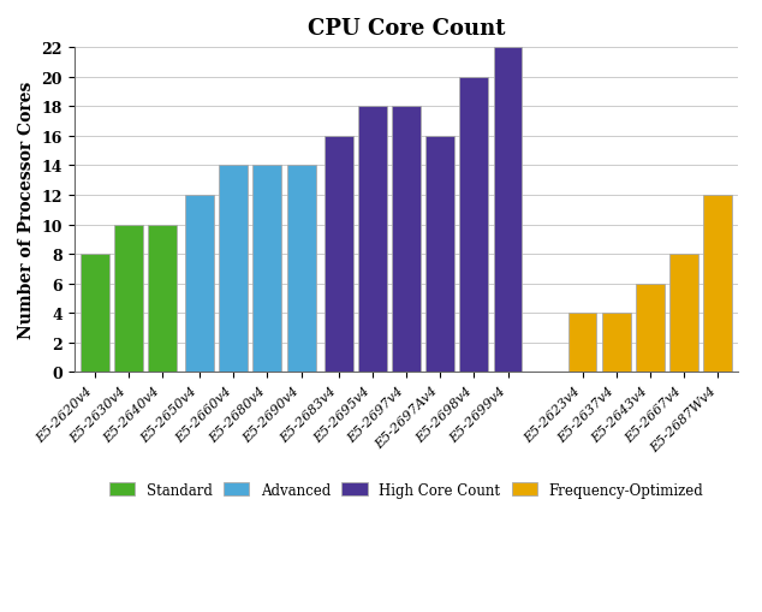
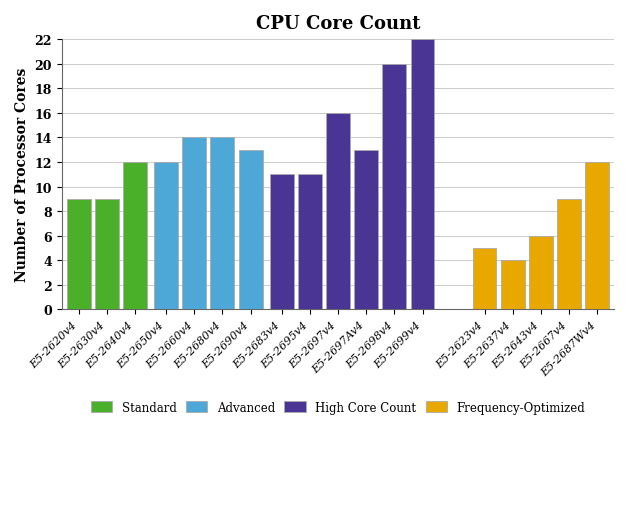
E5-2620v4: 8 -> 9
E5-2630v4: 10 -> 9
E5-2640v4: 10 -> 12
E5-2690v4: 14 -> 13
E5-2683v4: 16 -> 11
E5-2695v4: 18 -> 11
E5-2697v4: 18 -> 16
E5-2697Av4: 16 -> 13
E5-2623v4: 4 -> 5
E5-2667v4: 8 -> 9
